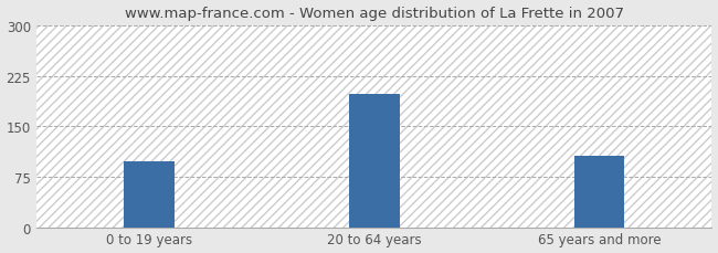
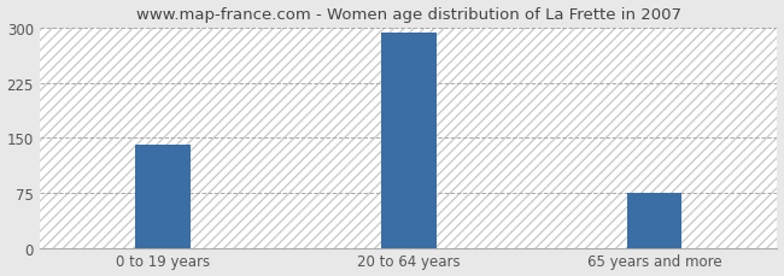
0 to 19 years: 98 -> 140
20 to 64 years: 198 -> 293
65 years and more: 106 -> 75
